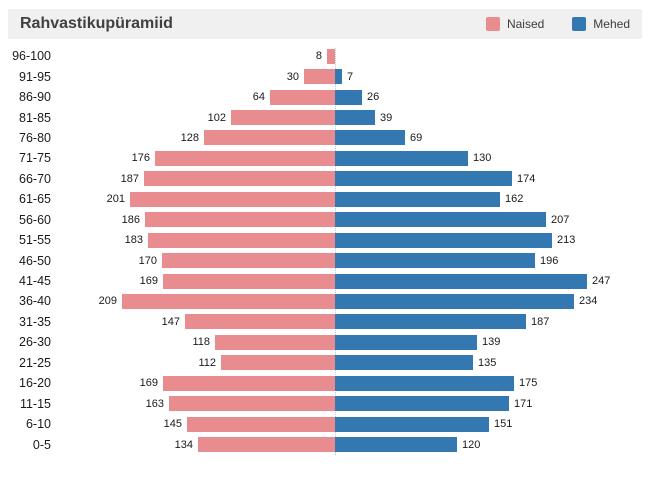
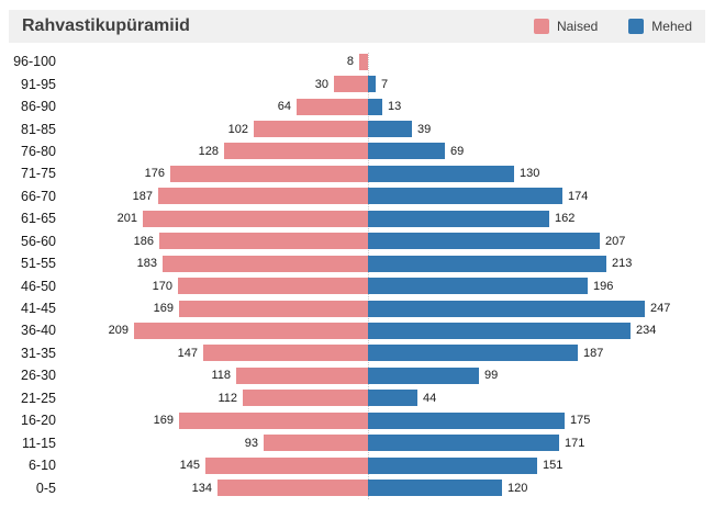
Mehed/86-90: 26 -> 13
Mehed/26-30: 139 -> 99
Mehed/21-25: 135 -> 44
Naised/11-15: 163 -> 93
